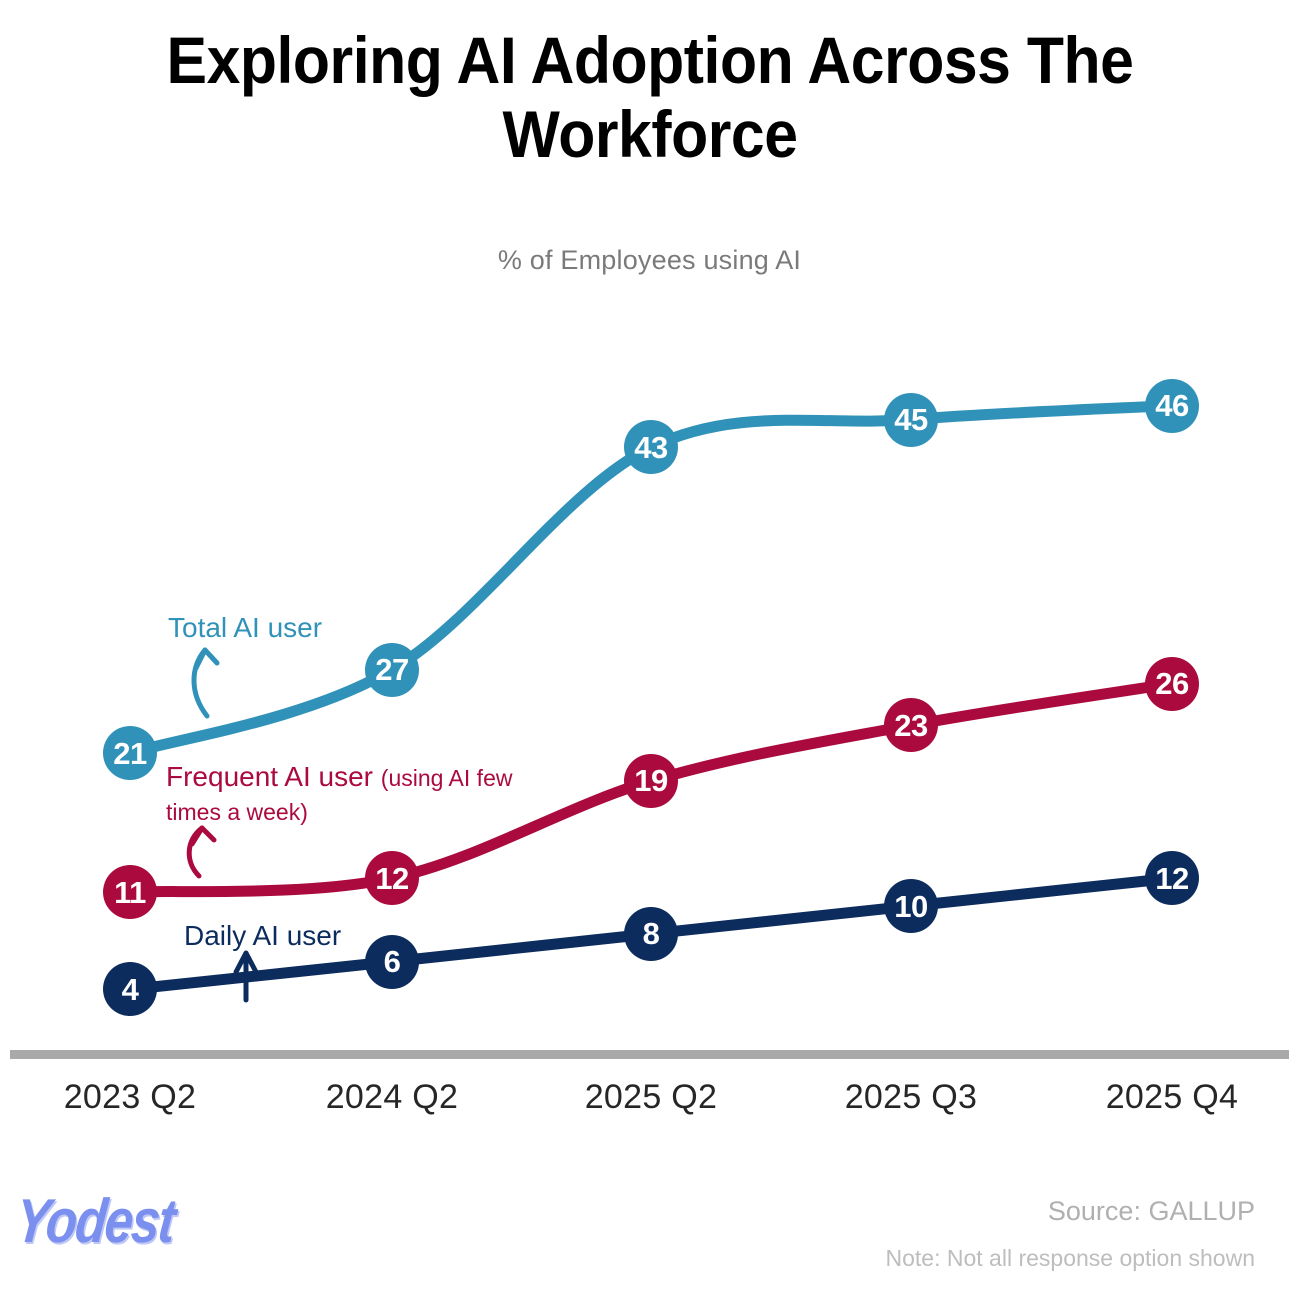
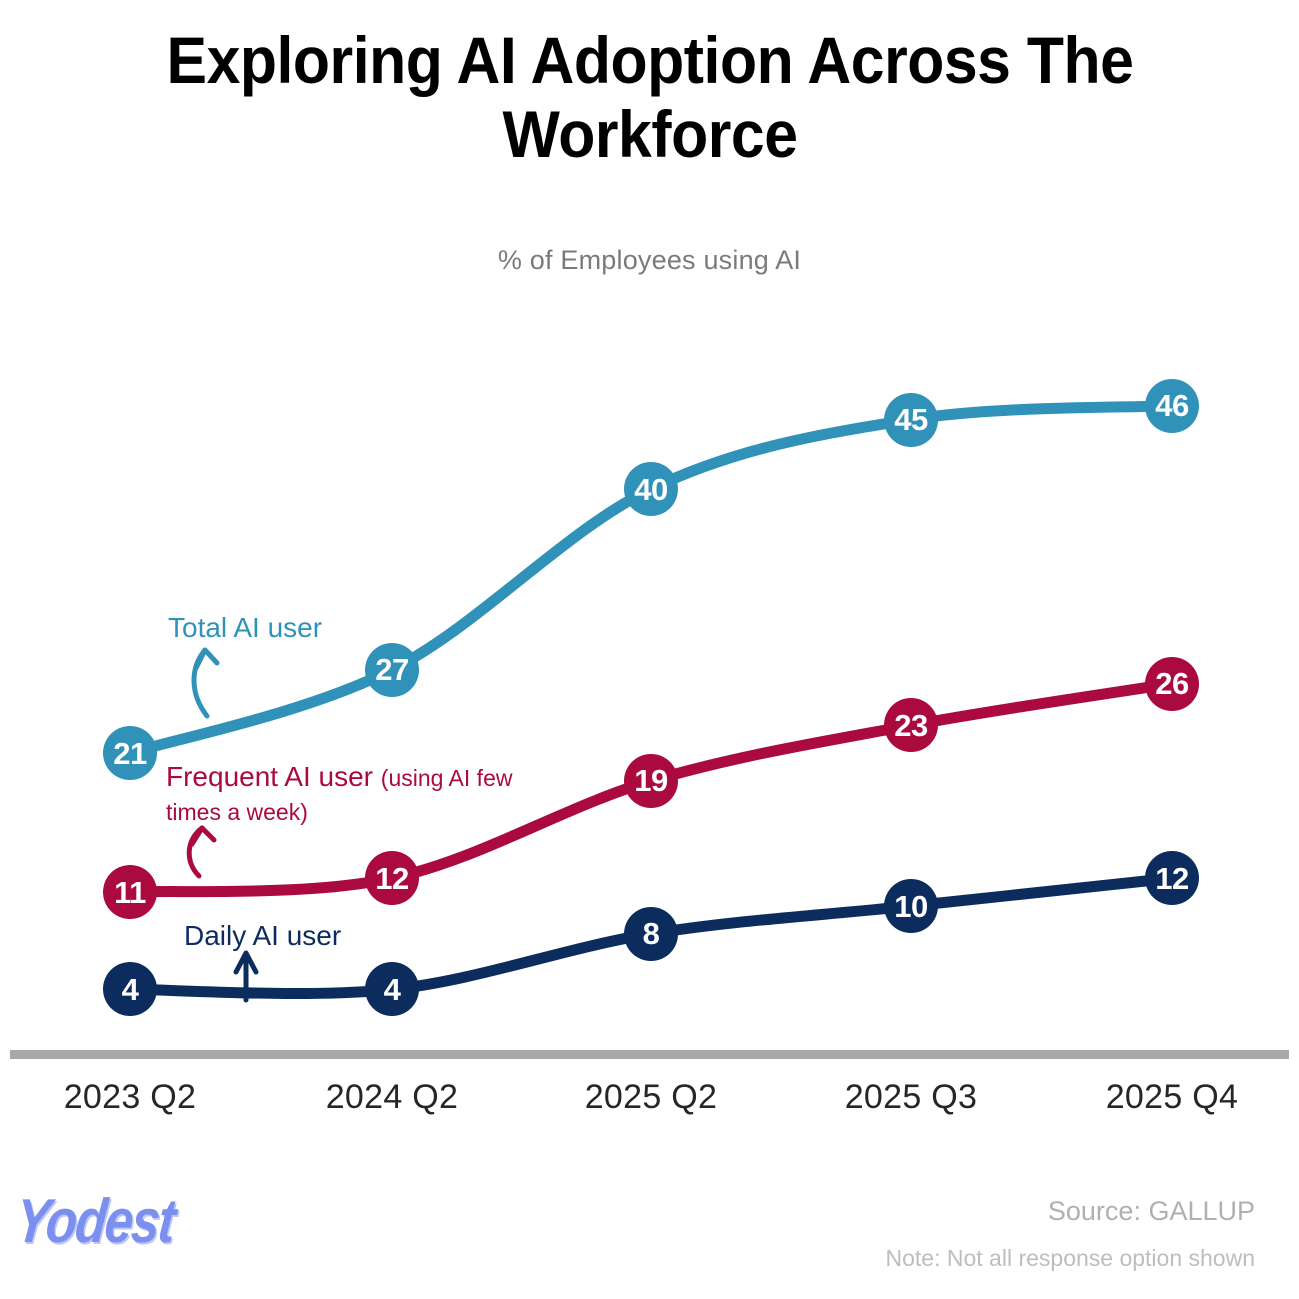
Daily AI user/2024 Q2: 6 -> 4
Total AI user/2025 Q2: 43 -> 40
